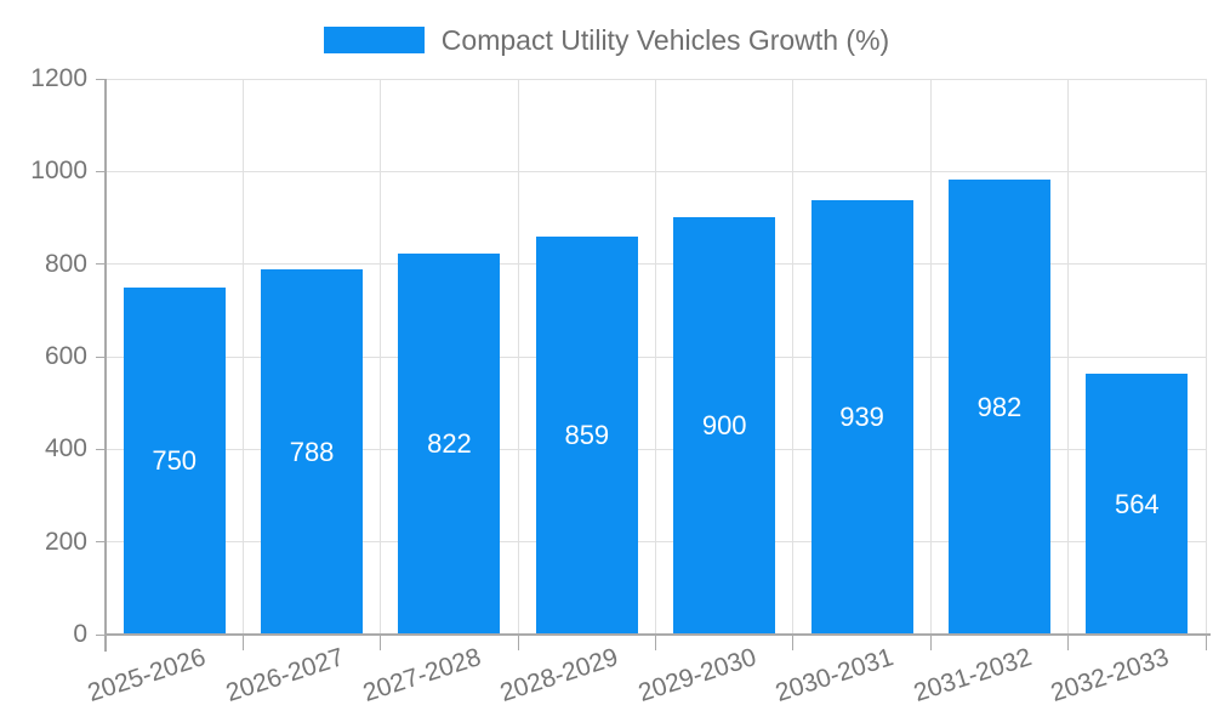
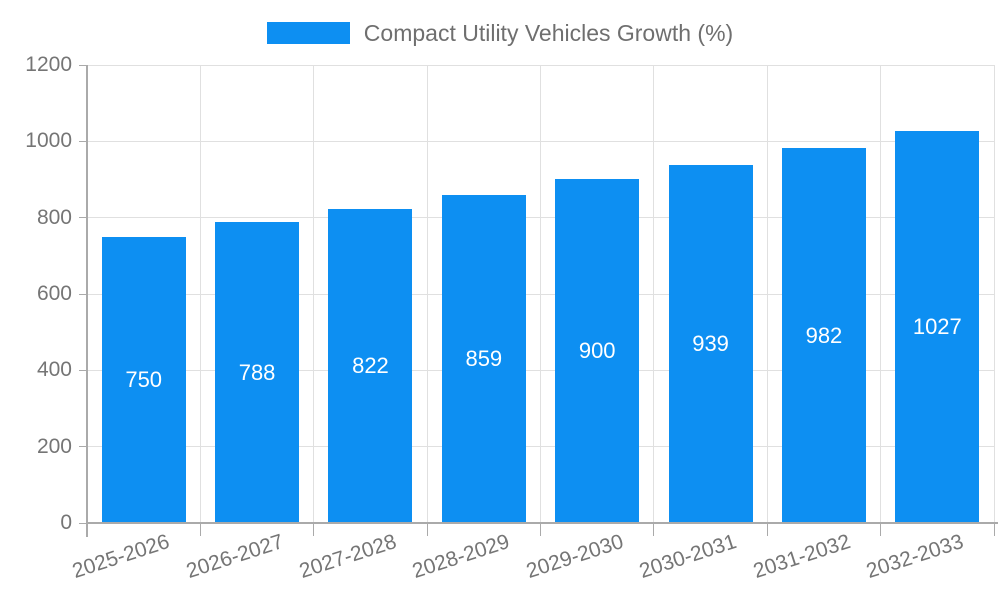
2032-2033: 564 -> 1027
